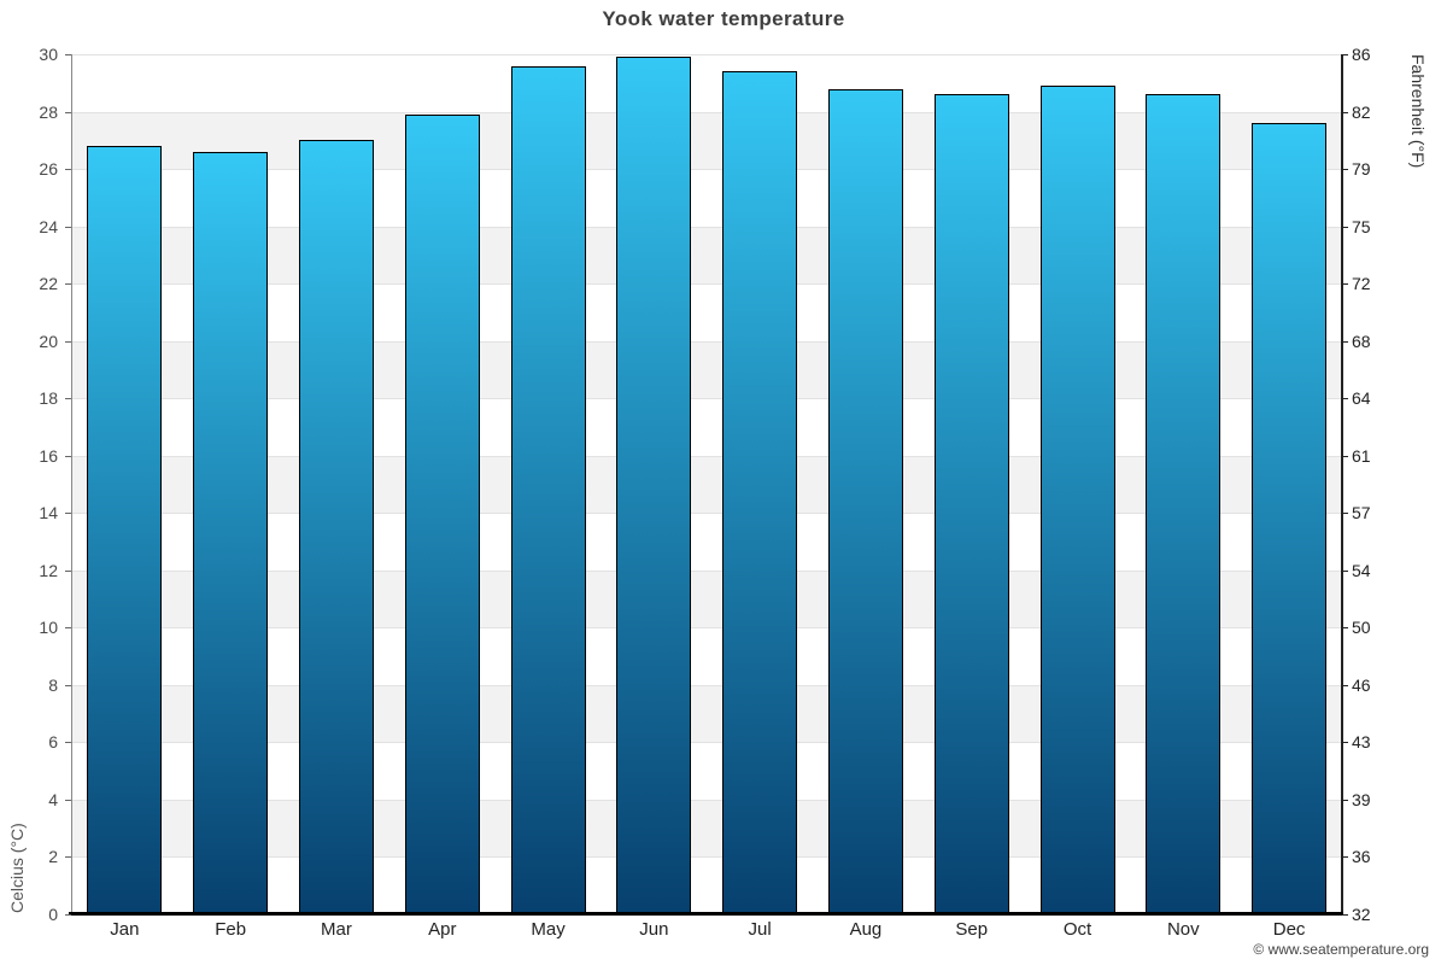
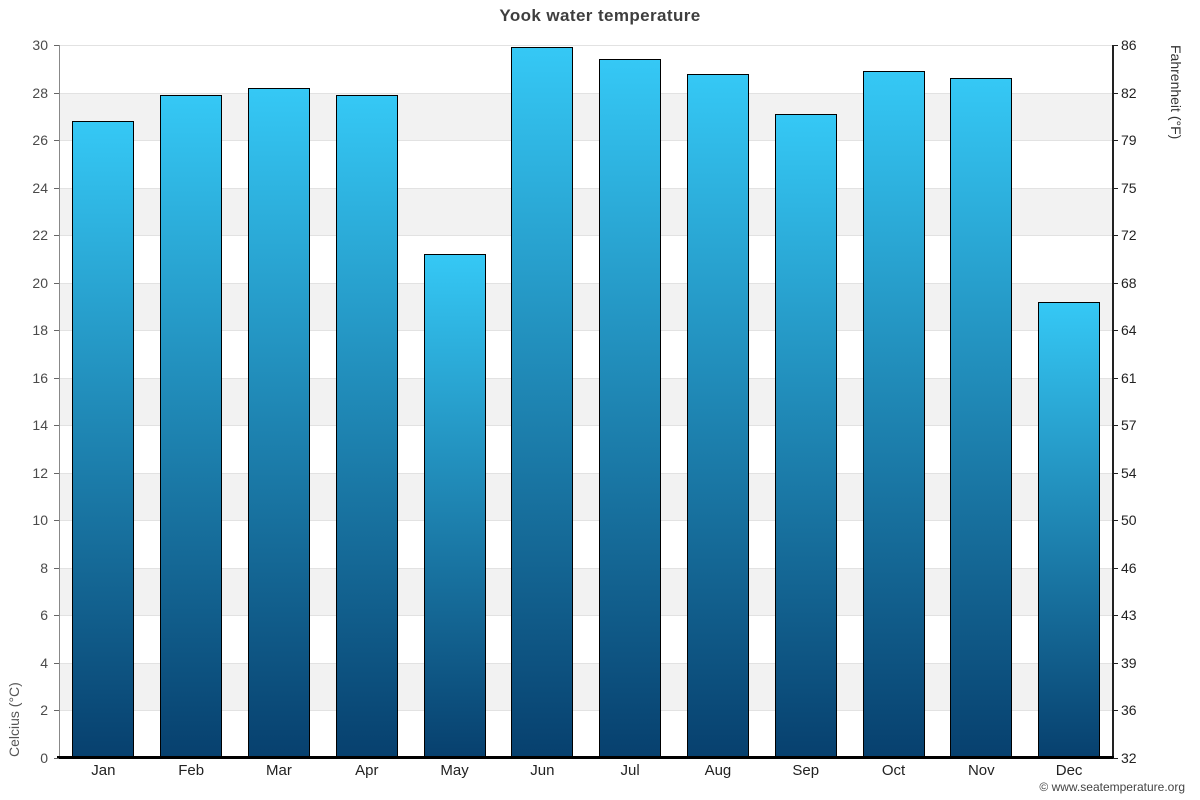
Feb: 26.6 -> 27.9
Mar: 27.0 -> 28.2
May: 29.6 -> 21.2
Sep: 28.6 -> 27.1
Dec: 27.6 -> 19.2
